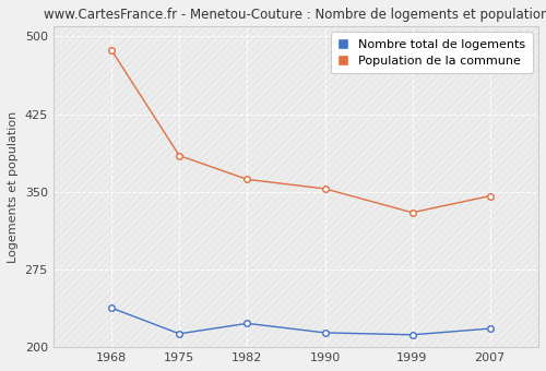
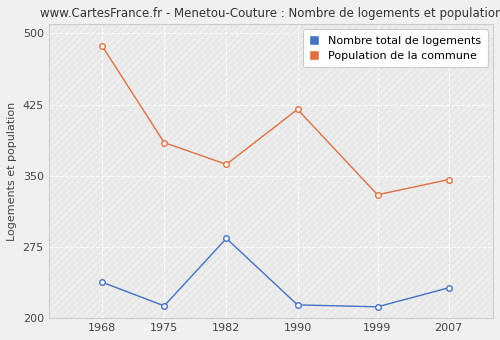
Nombre total de logements/1982: 223 -> 284
Population de la commune/1990: 353 -> 420
Nombre total de logements/2007: 218 -> 232
